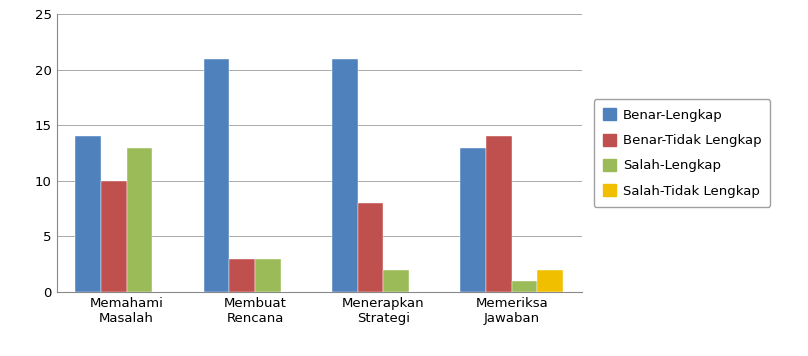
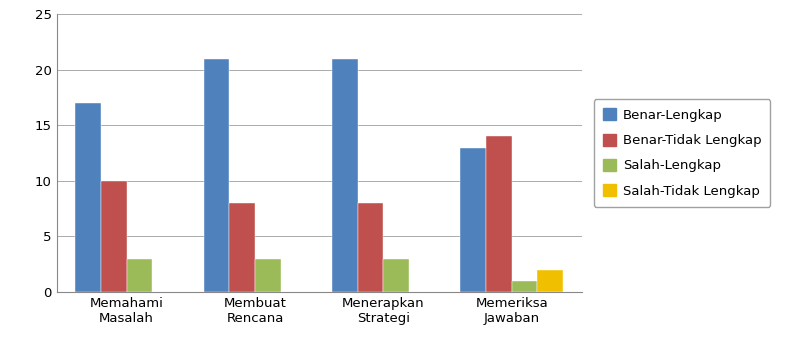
Benar-Lengkap/Memahami Masalah: 14 -> 17
Salah-Lengkap/Memahami Masalah: 13 -> 3
Benar-Tidak Lengkap/Membuat Rencana: 3 -> 8
Salah-Lengkap/Menerapkan Strategi: 2 -> 3
